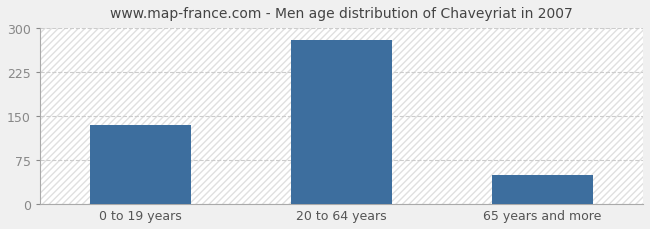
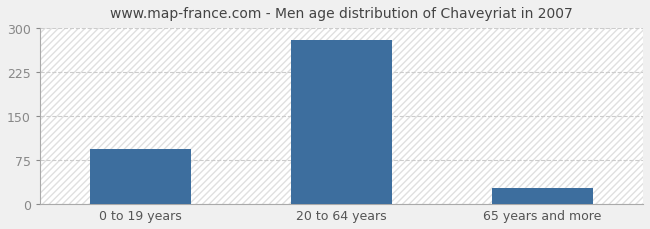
0 to 19 years: 135 -> 94
65 years and more: 50 -> 28
